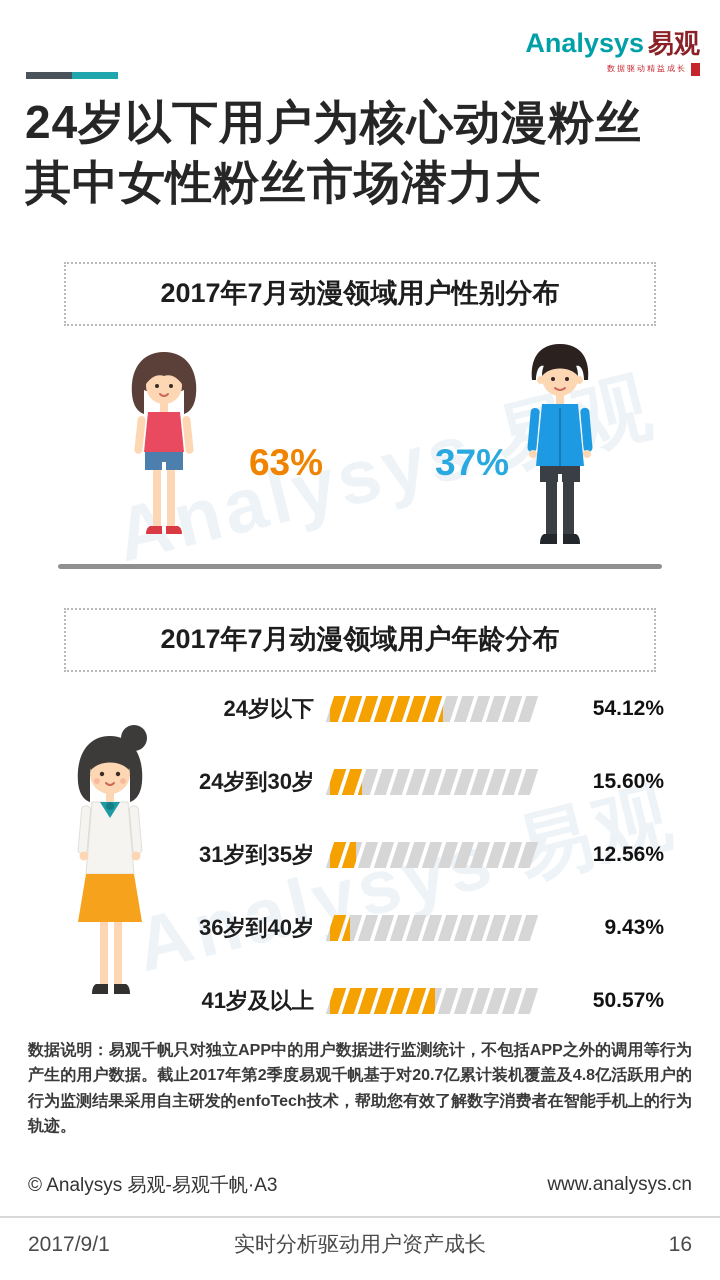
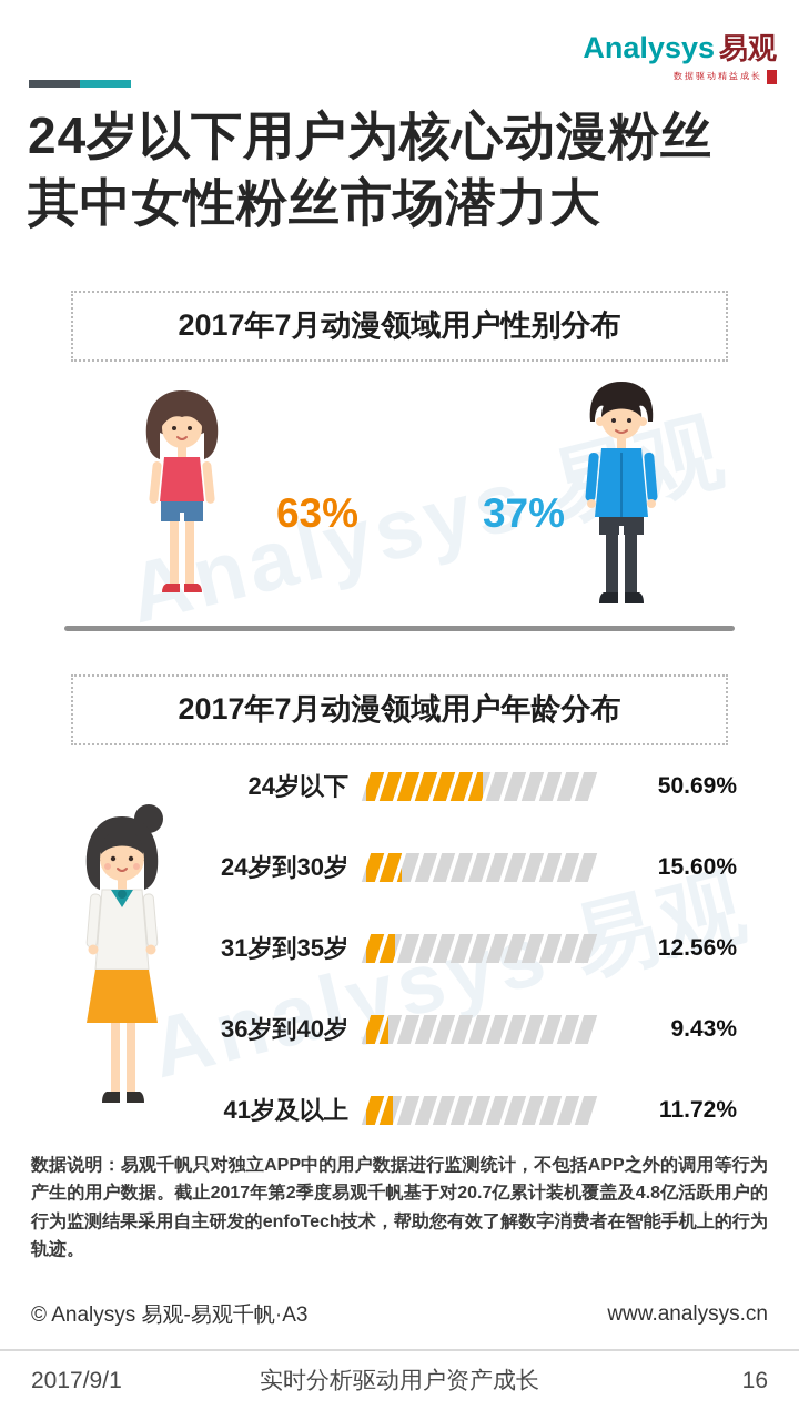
2017年7月动漫领域用户年龄分布/24岁以下: 54.12% -> 50.69%
2017年7月动漫领域用户年龄分布/41岁及以上: 50.57% -> 11.72%
